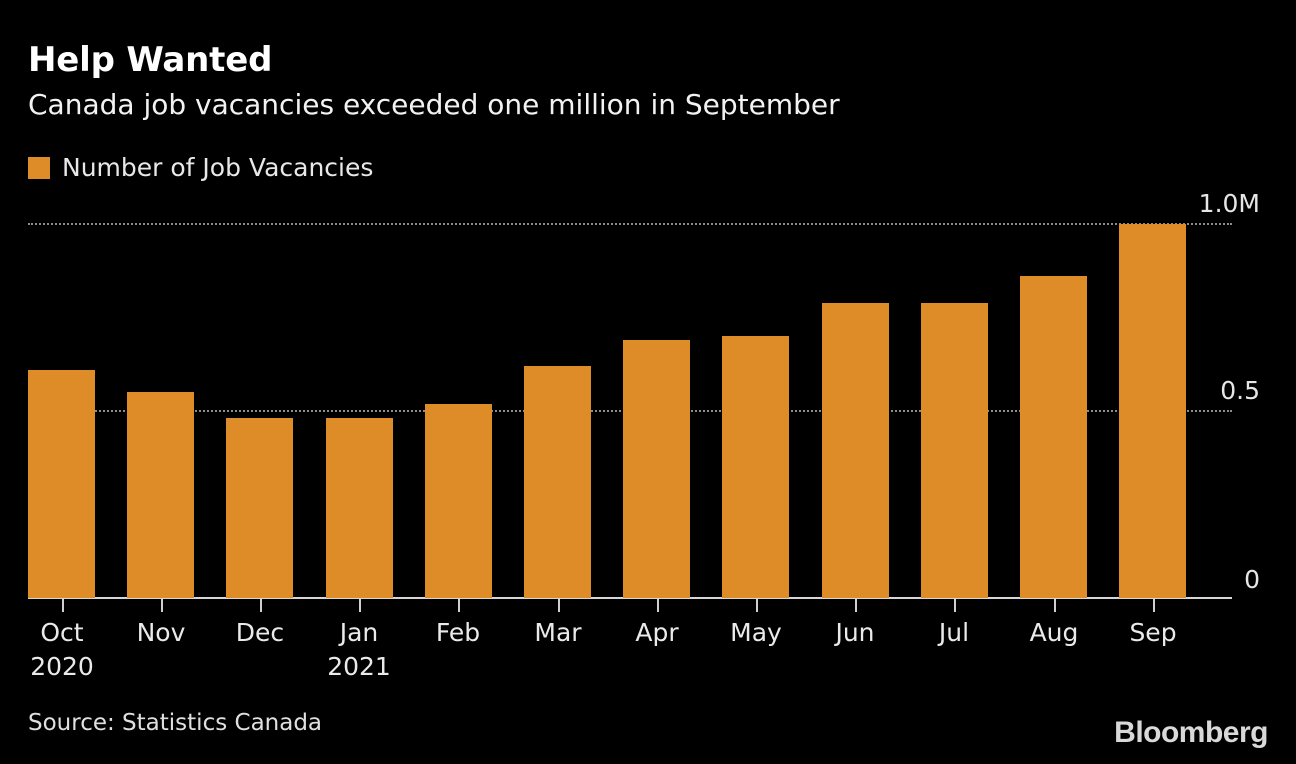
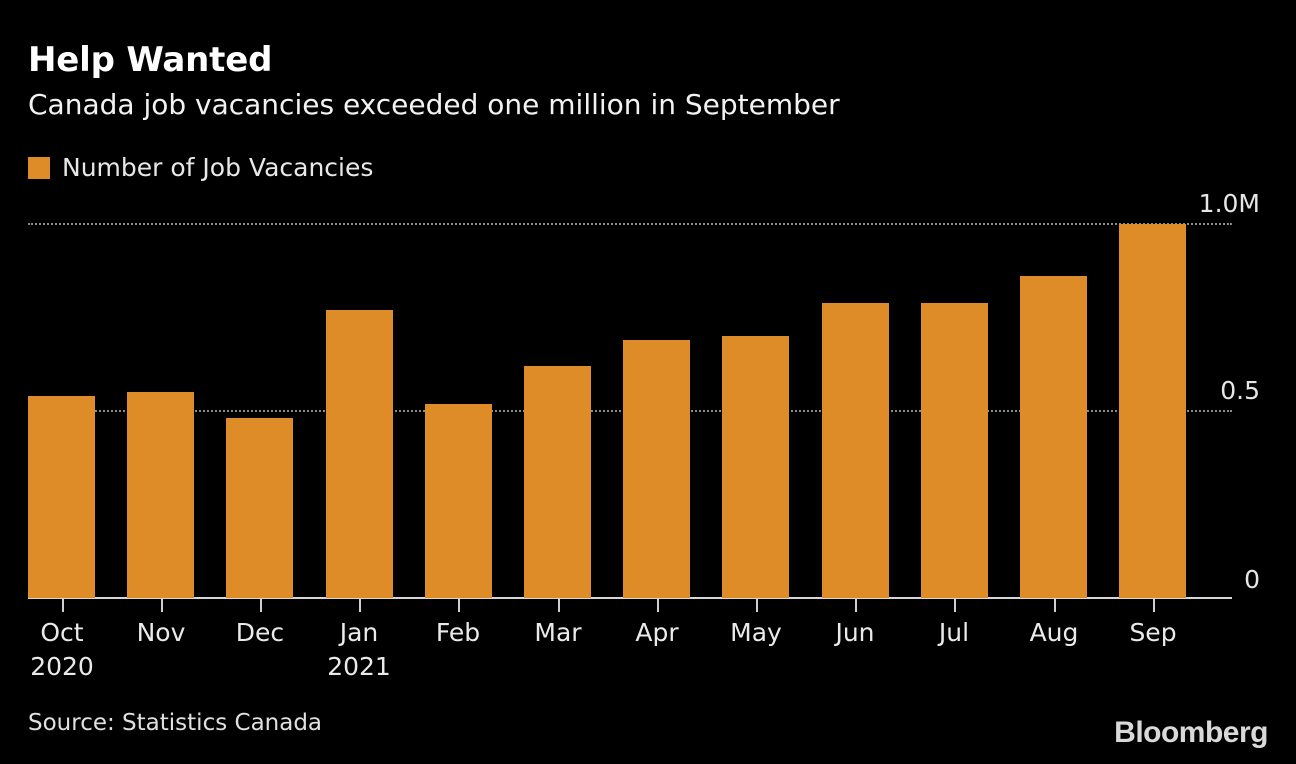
Oct 2020: 0.61M -> 0.54M
Jan 2021: 0.48M -> 0.77M
